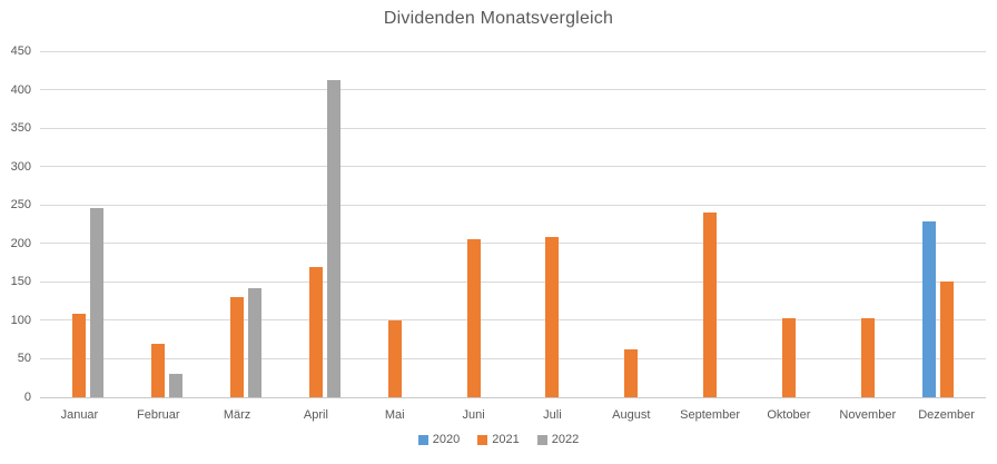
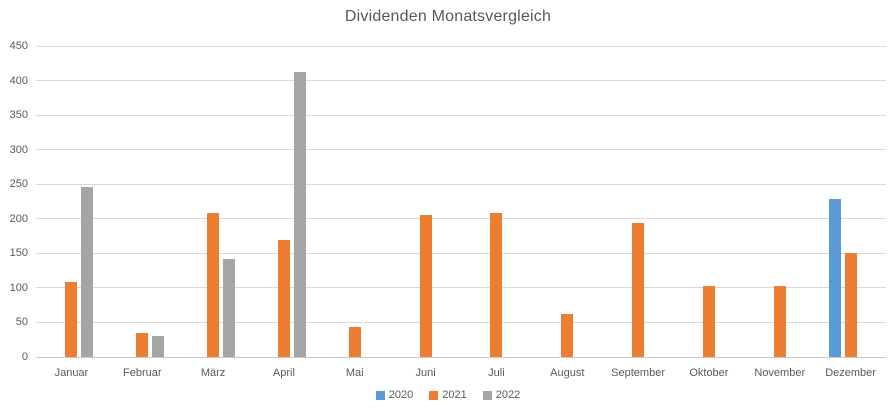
2021/Februar: 70 -> 40
2021/März: 130 -> 210
2021/Mai: 100 -> 40
2021/September: 240 -> 190
